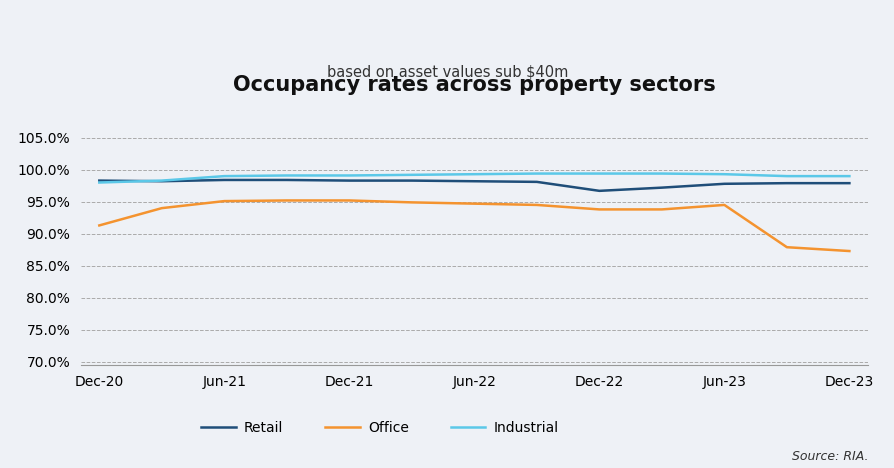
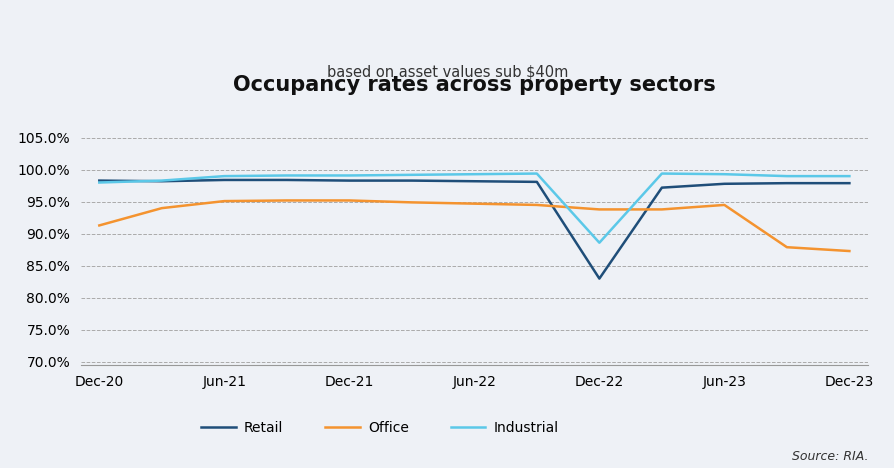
Retail/Dec-22: 96.7% -> 83.0%
Industrial/Dec-22: 99.4% -> 88.6%
